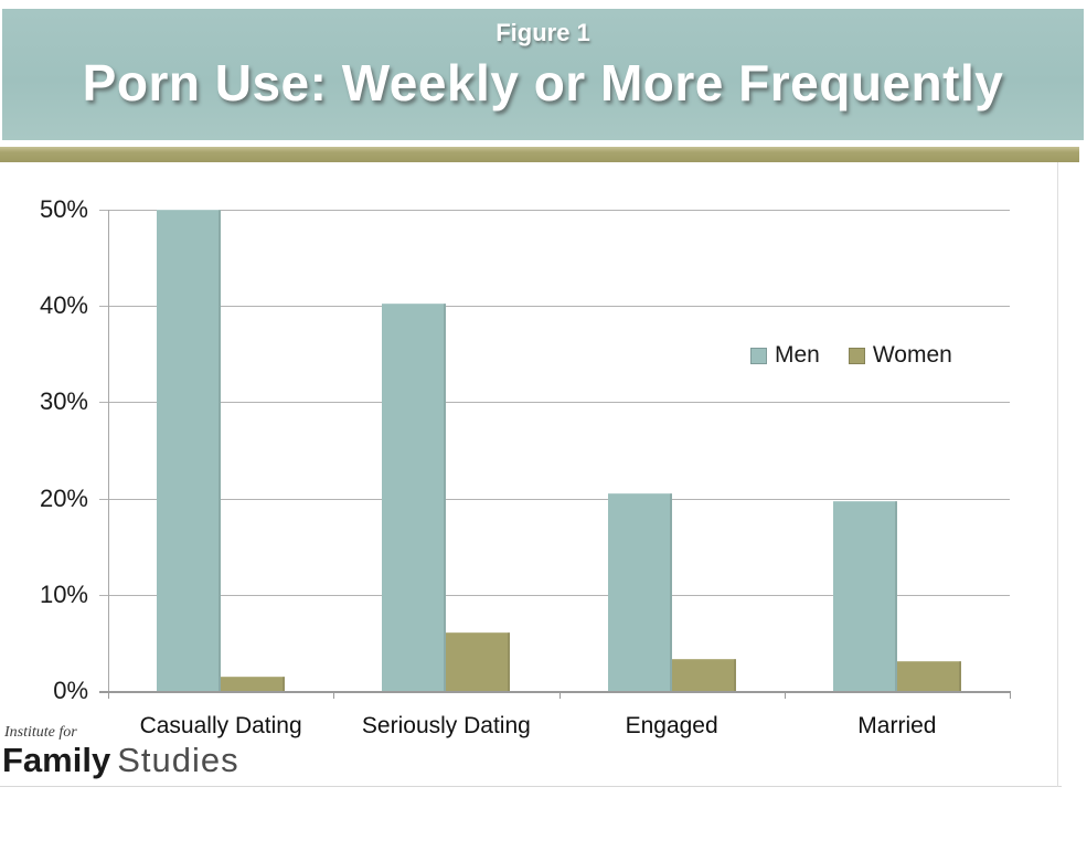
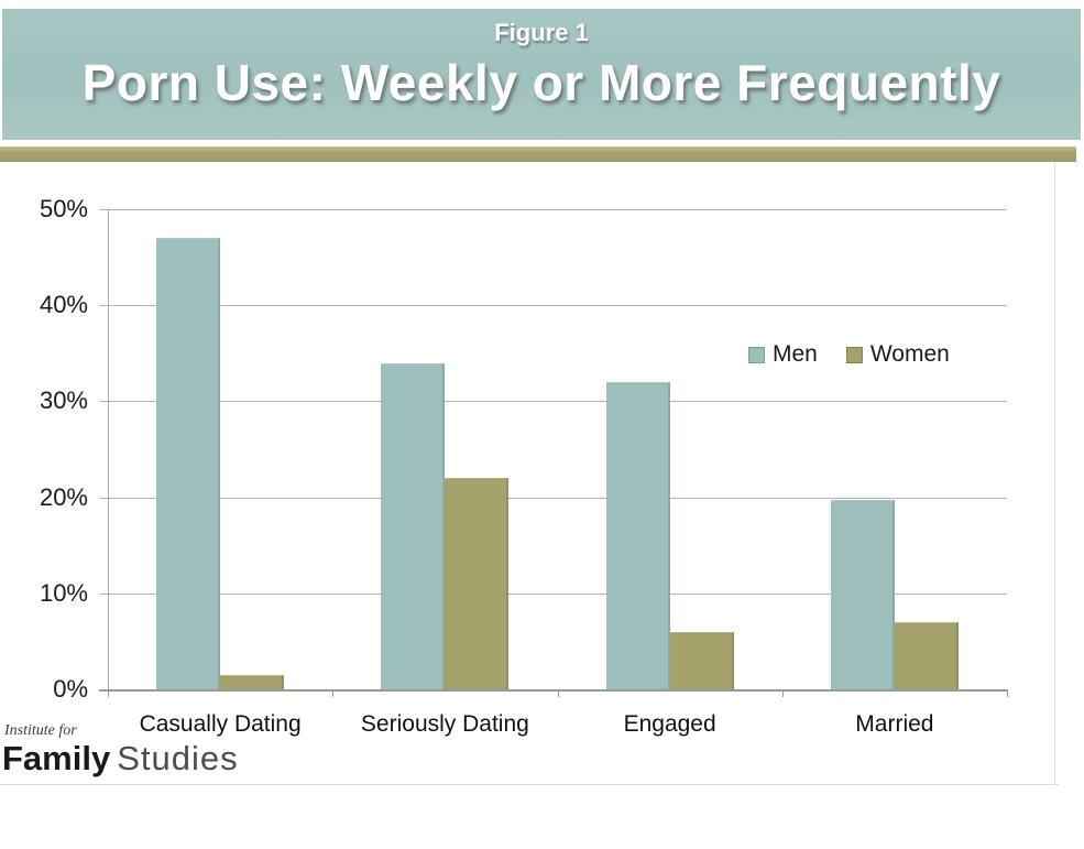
Men/Casually Dating: 50% -> 47%
Men/Seriously Dating: 40% -> 34%
Women/Seriously Dating: 6% -> 22%
Men/Engaged: 20% -> 32%
Women/Engaged: 3% -> 6%
Women/Married: 3% -> 7%
